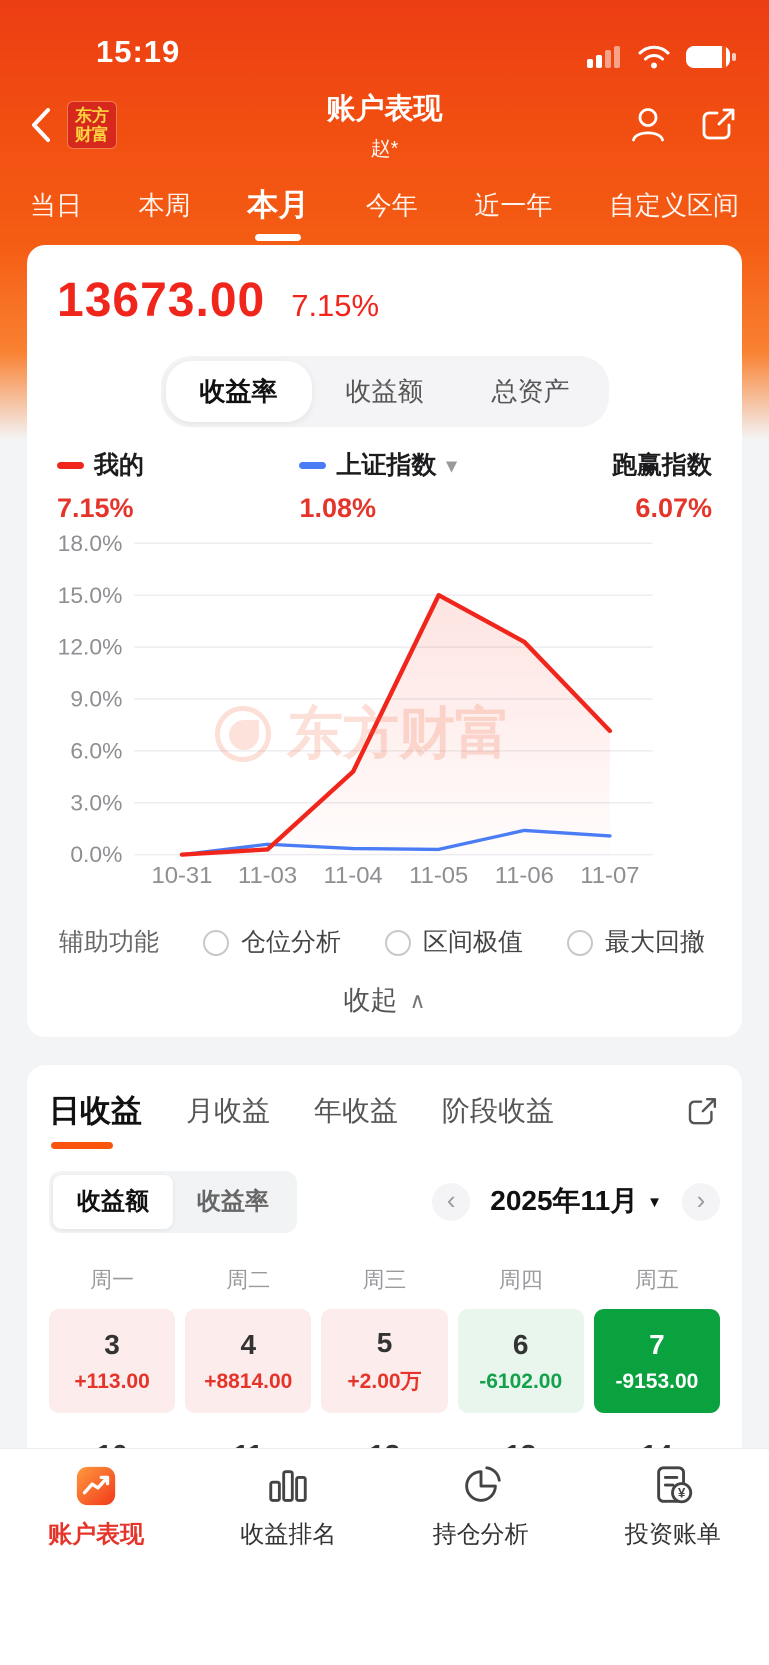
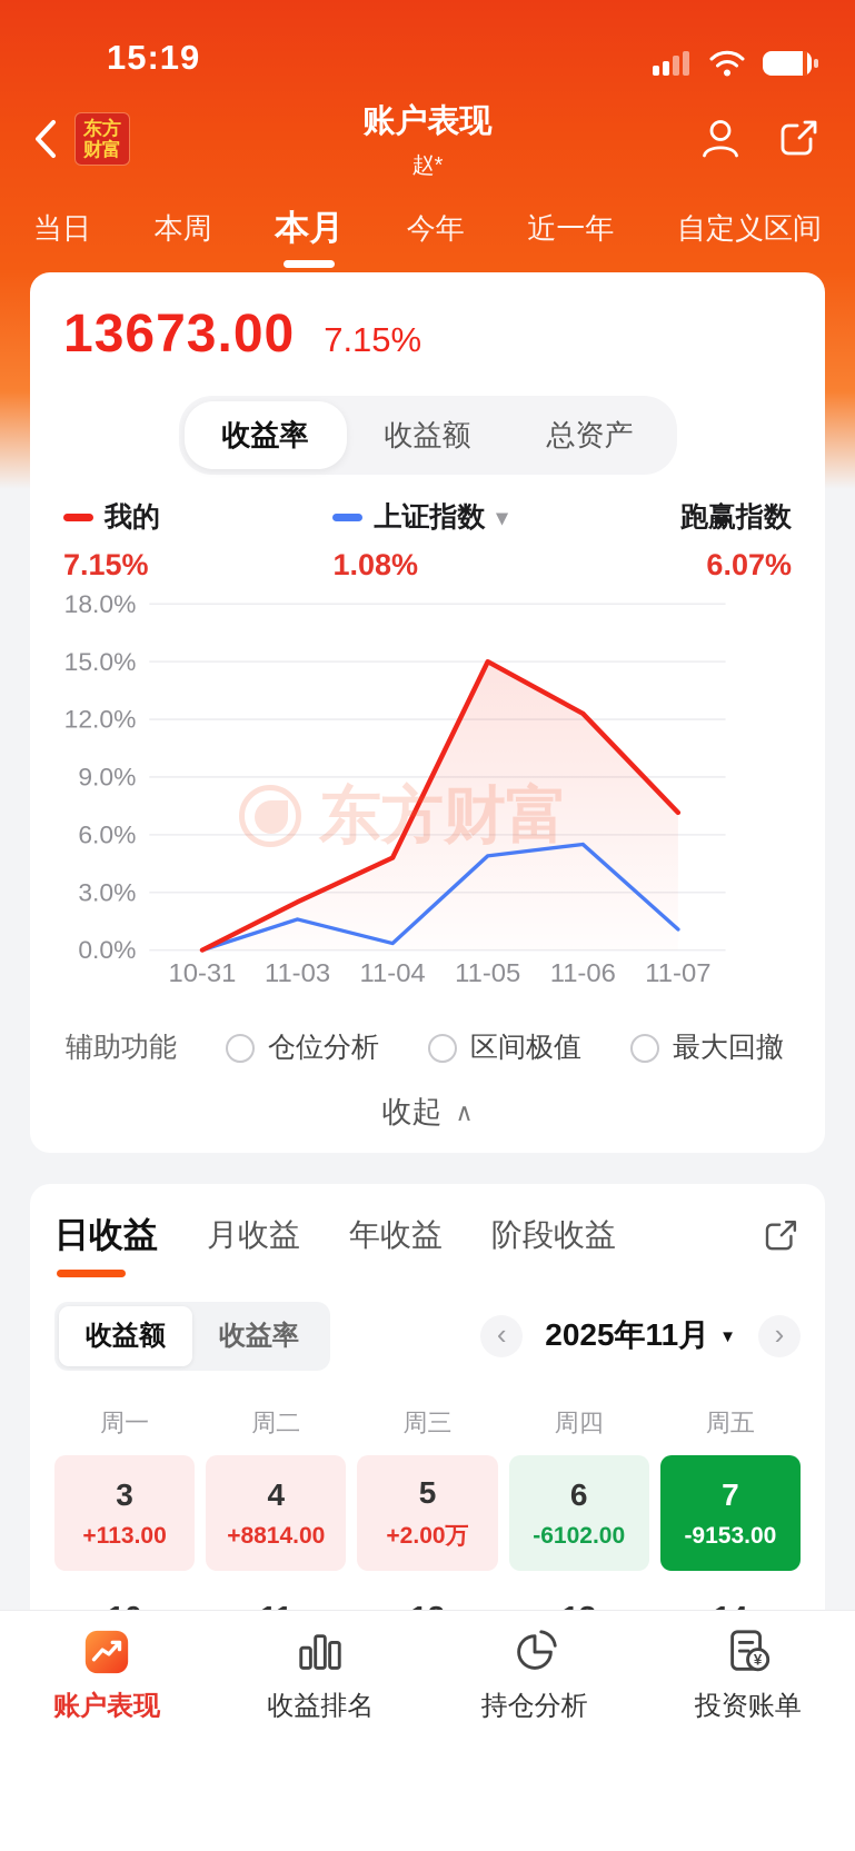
我的/11-03: 0.3% -> 2.5%
上证指数/11-03: 0.6% -> 1.6%
上证指数/11-05: 0.3% -> 4.9%
上证指数/11-06: 1.4% -> 5.5%
